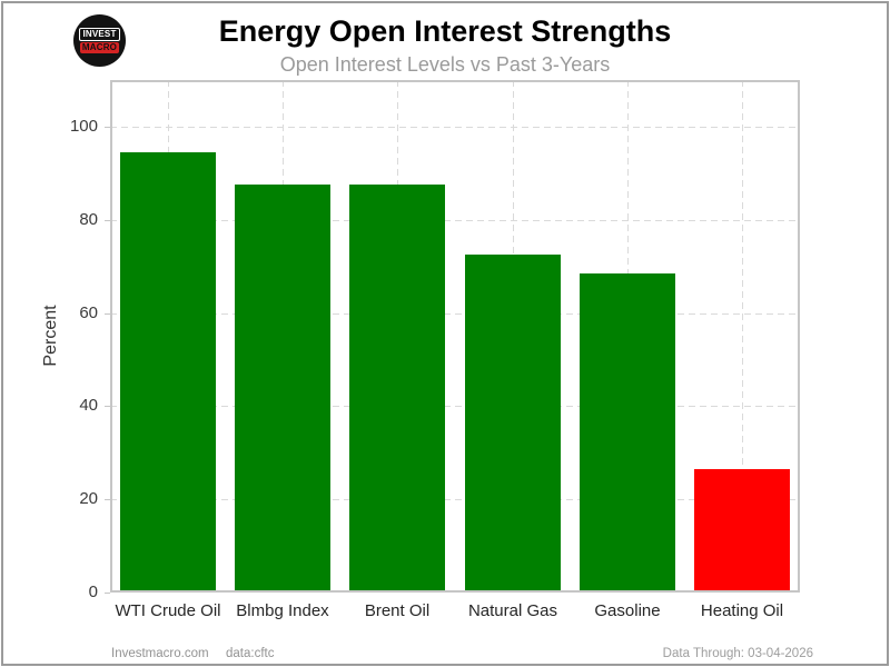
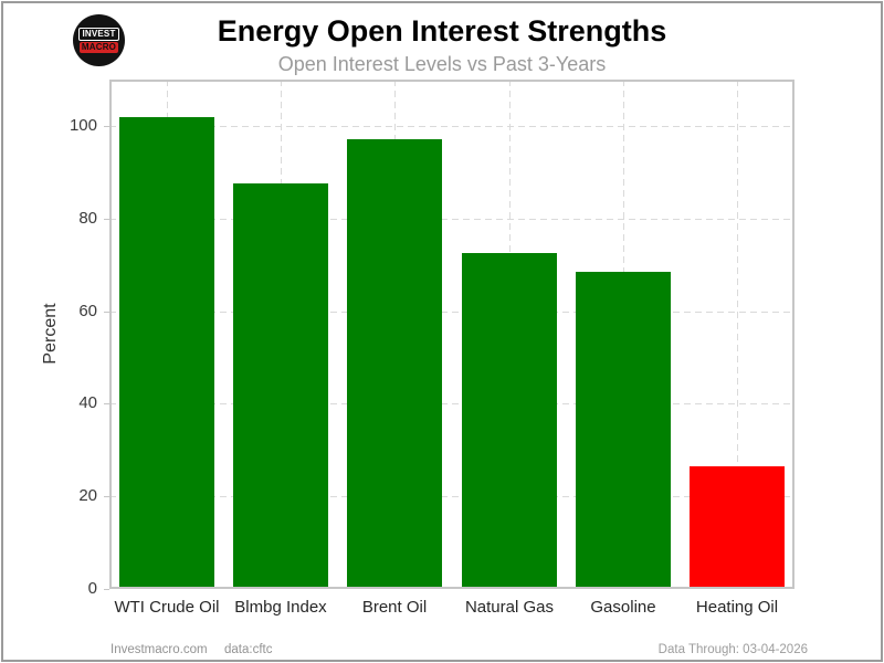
WTI Crude Oil: 94 -> 102
Brent Oil: 88 -> 97
